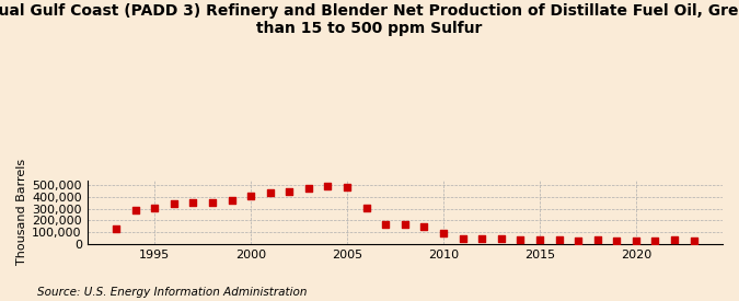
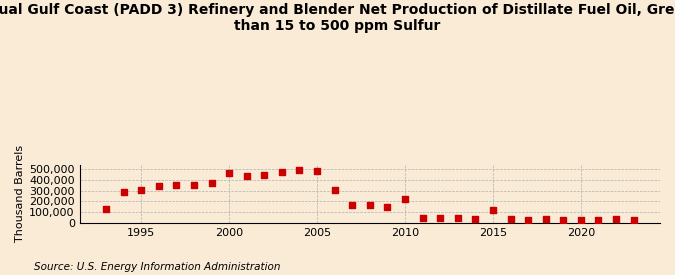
2000: 410,000 -> 460,000
2010: 90,000 -> 220,000
2015: 40,000 -> 120,000
